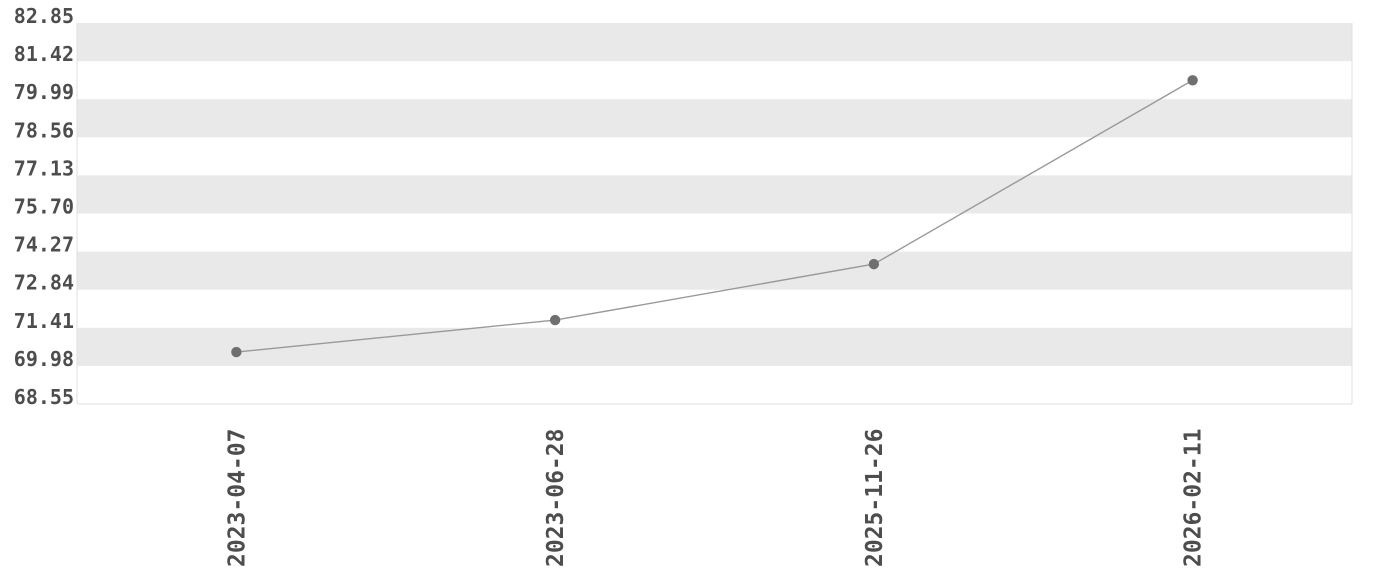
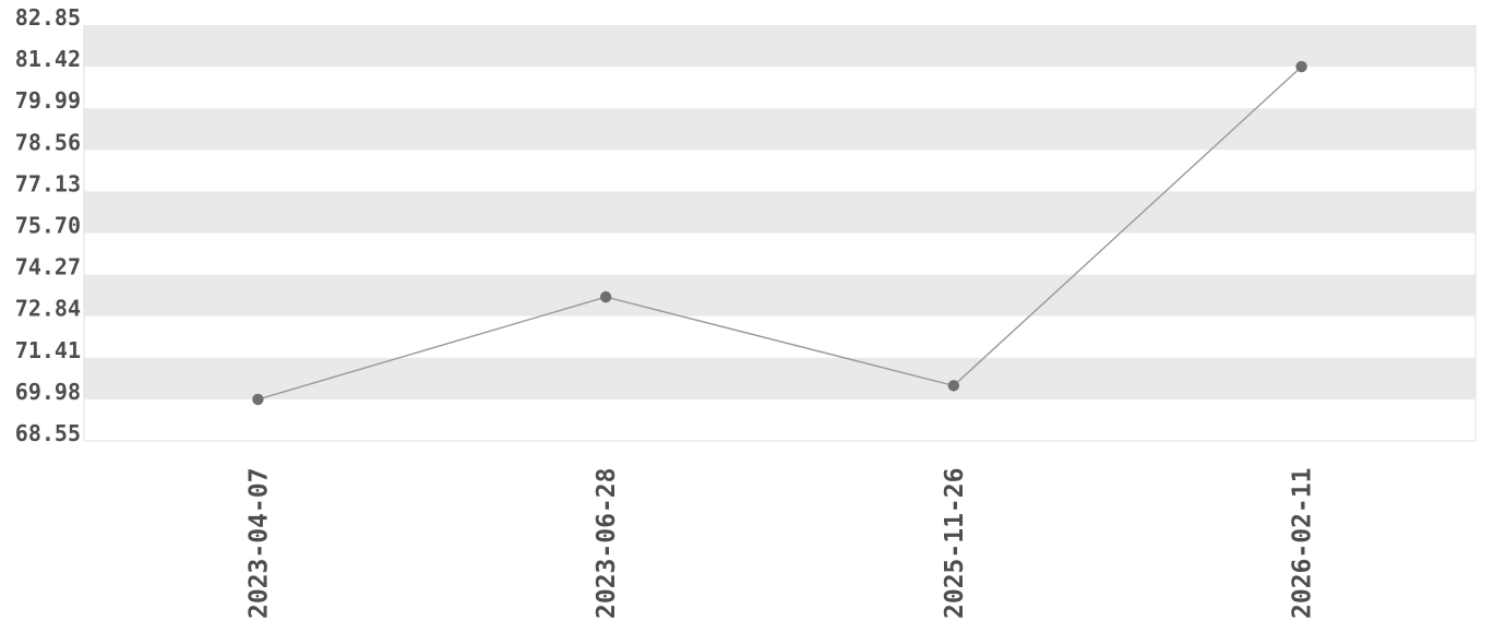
2023-04-07: 70.5 -> 70.0
2023-06-28: 71.7 -> 73.5
2025-11-26: 73.8 -> 70.5
2026-02-11: 80.7 -> 81.4
